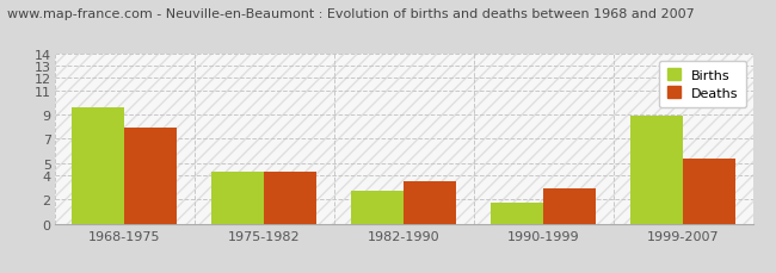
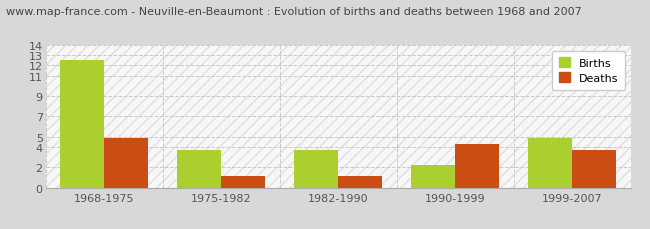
Births/1968-1975: 9.6 -> 12.5
Deaths/1968-1975: 7.9 -> 4.9
Births/1975-1982: 4.3 -> 3.7
Deaths/1975-1982: 4.3 -> 1.1
Births/1982-1990: 2.7 -> 3.7
Deaths/1982-1990: 3.5 -> 1.1
Births/1990-1999: 1.7 -> 2.2
Deaths/1990-1999: 2.9 -> 4.3
Births/1999-2007: 8.9 -> 4.9
Deaths/1999-2007: 5.4 -> 3.7
